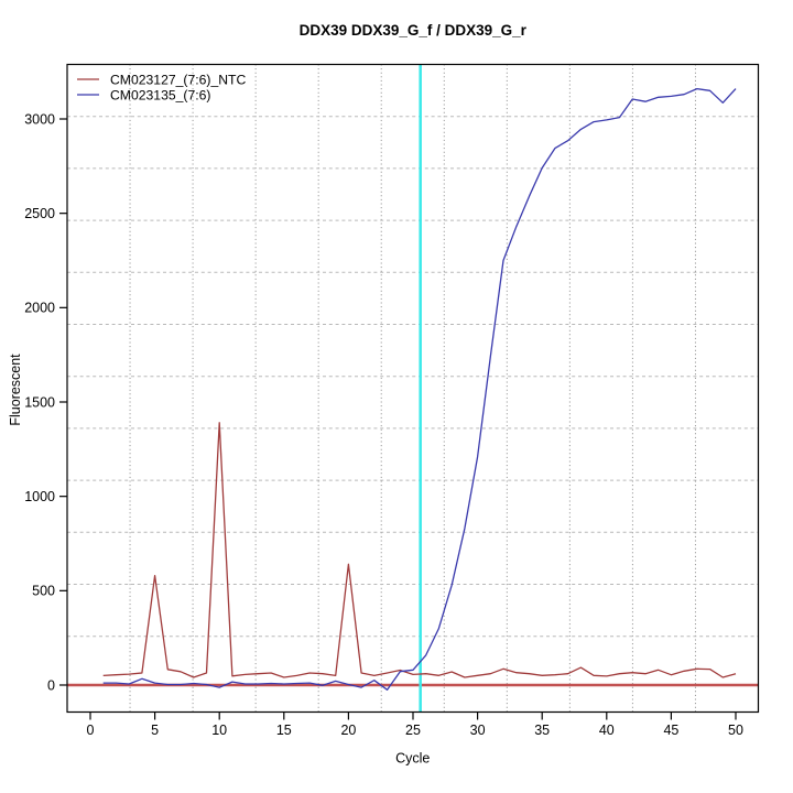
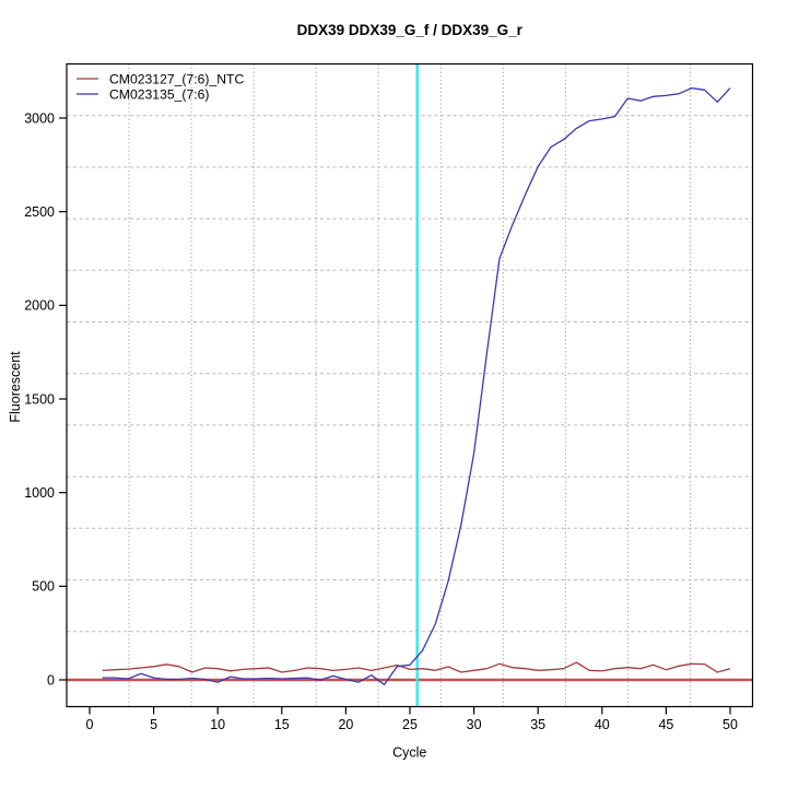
CM023127_(7:6)_NTC/5: 580 -> 70
CM023127_(7:6)_NTC/10: 1390 -> 60
CM023127_(7:6)_NTC/20: 640 -> 60
